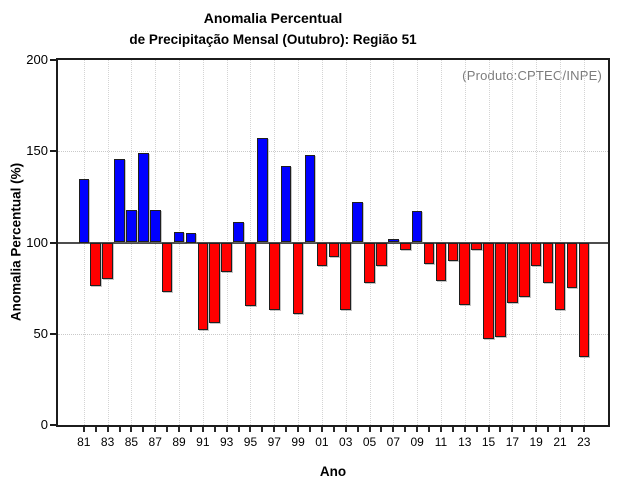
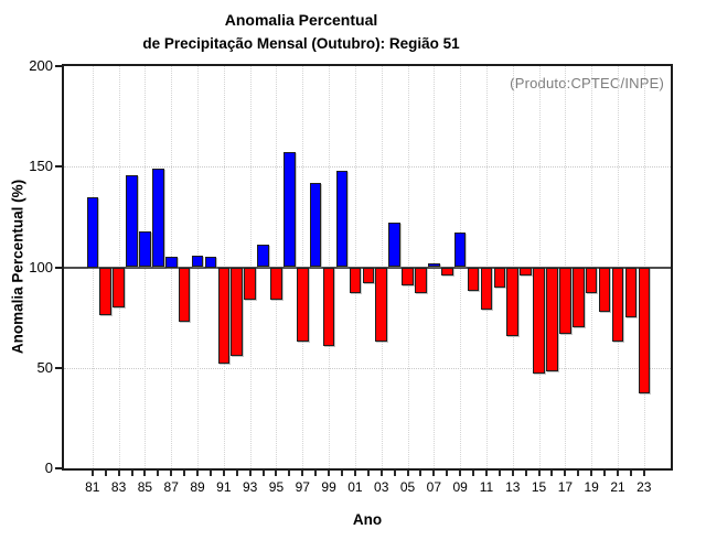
87: 118 -> 105
95: 65 -> 84
05: 78 -> 91
